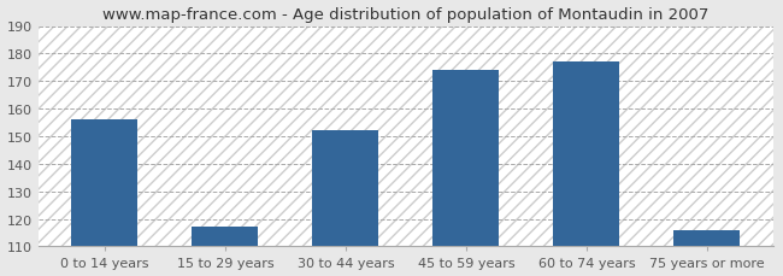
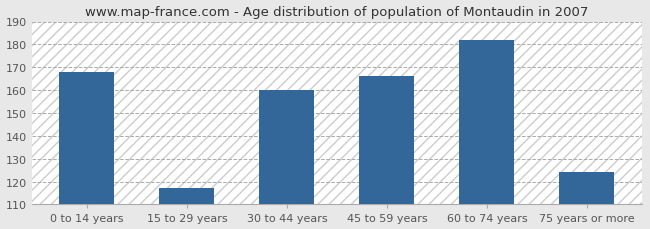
0 to 14 years: 156 -> 168
30 to 44 years: 152 -> 160
45 to 59 years: 174 -> 166
60 to 74 years: 177 -> 182
75 years or more: 116 -> 124
